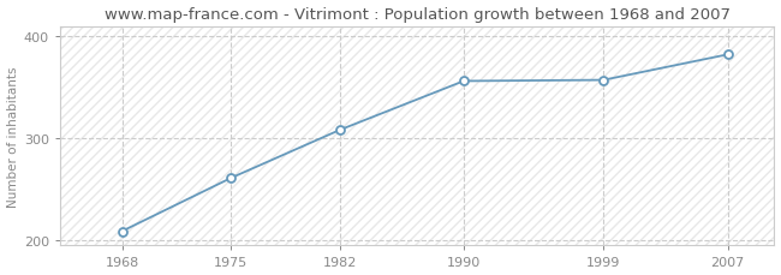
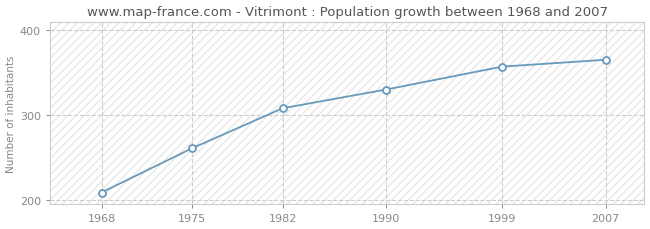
1990: 356 -> 330
2007: 382 -> 365
